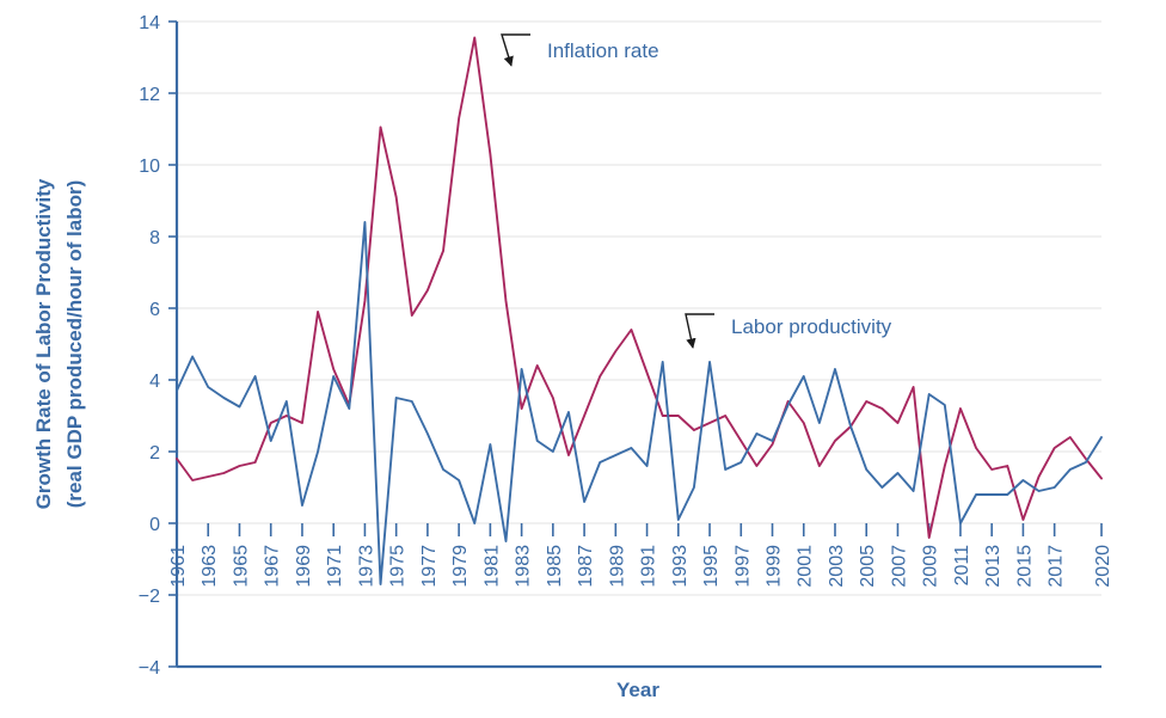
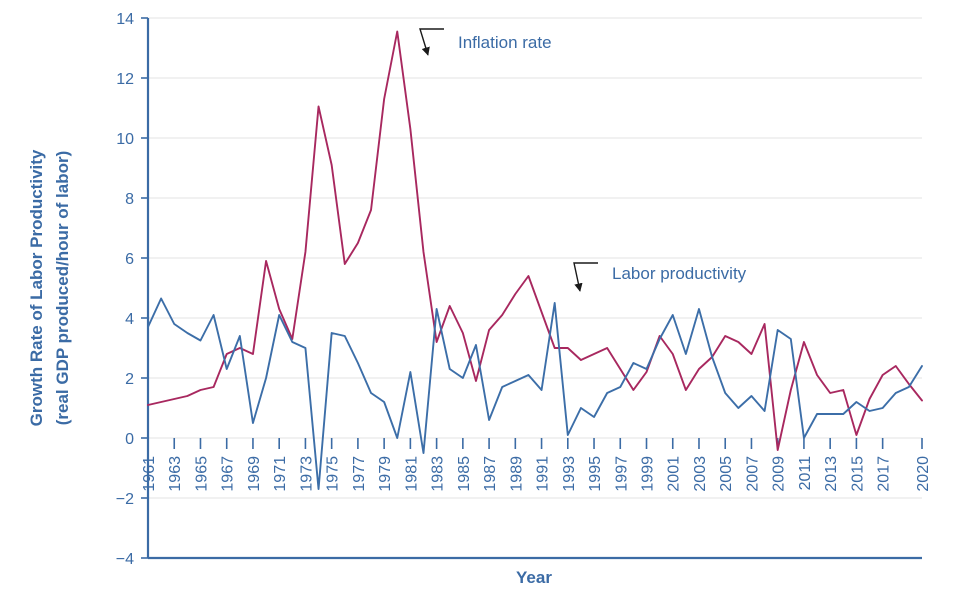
Inflation rate/1961: 1.8 -> 1.1
Labor productivity/1973: 8.4 -> 3.0
Inflation rate/1987: 3.0 -> 3.6
Labor productivity/1995: 4.5 -> 0.7
